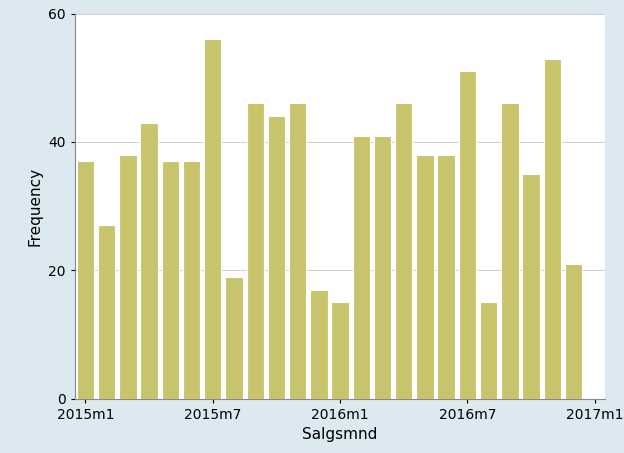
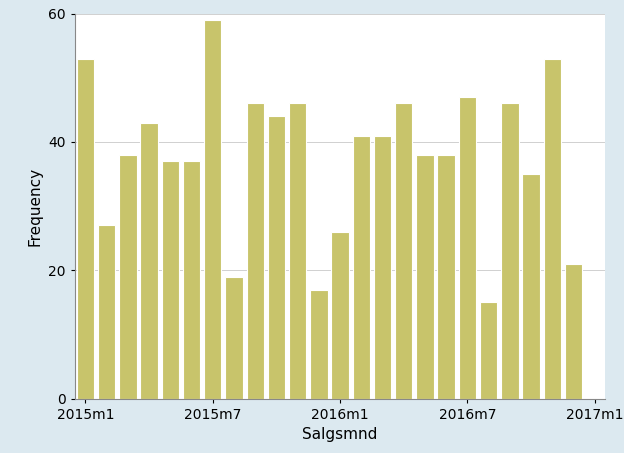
2015m1: 37 -> 53
2015m7: 56 -> 59
2016m1: 15 -> 26
2016m7: 51 -> 47
